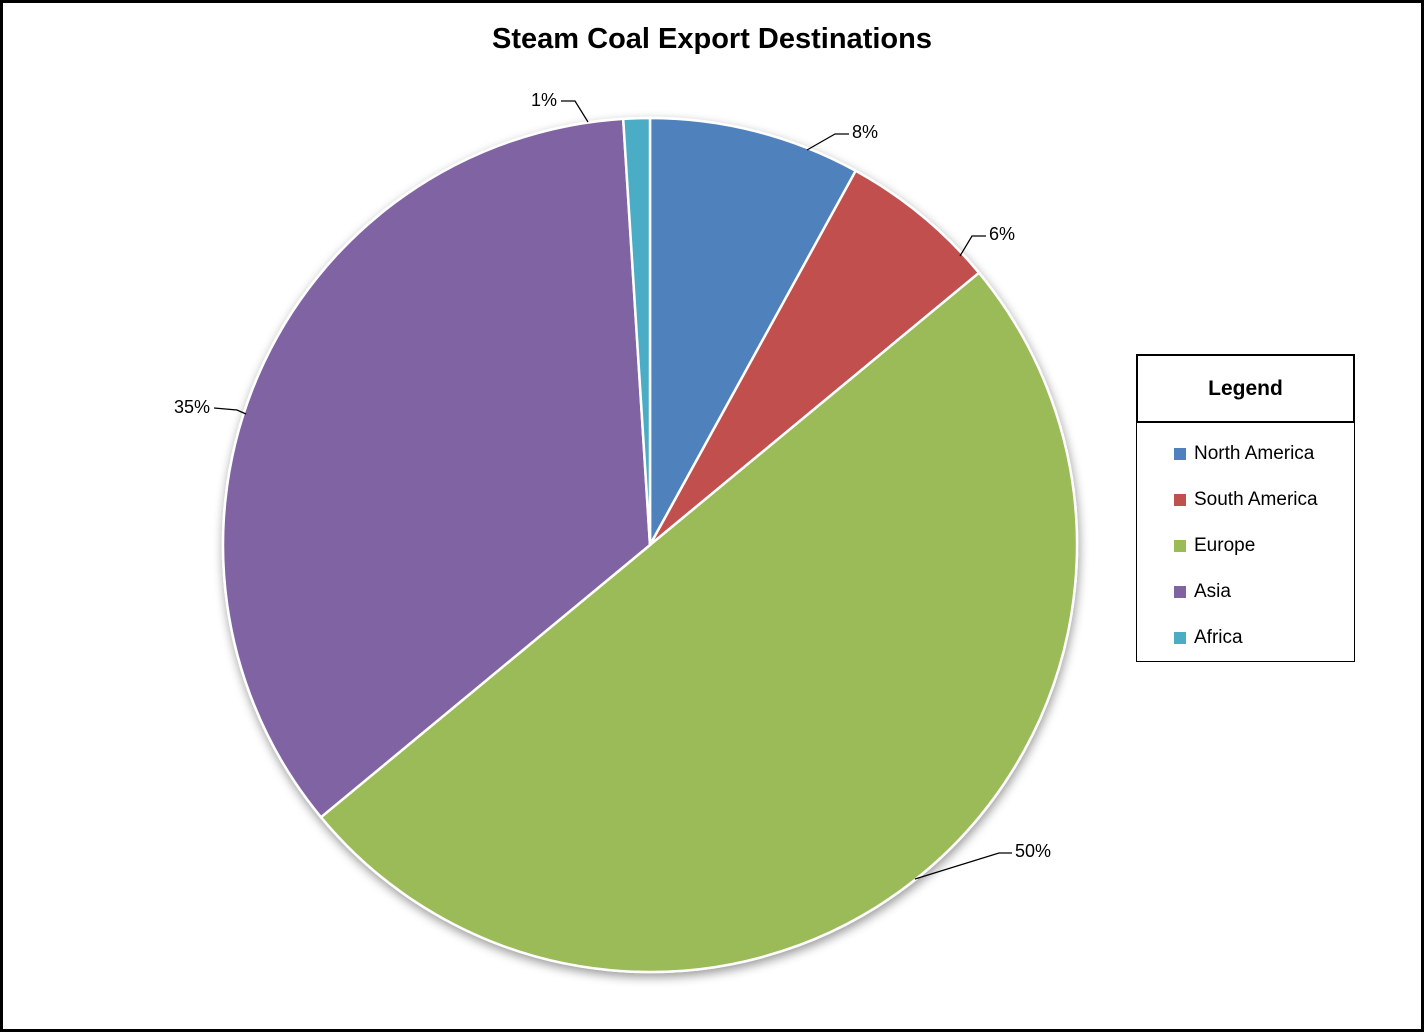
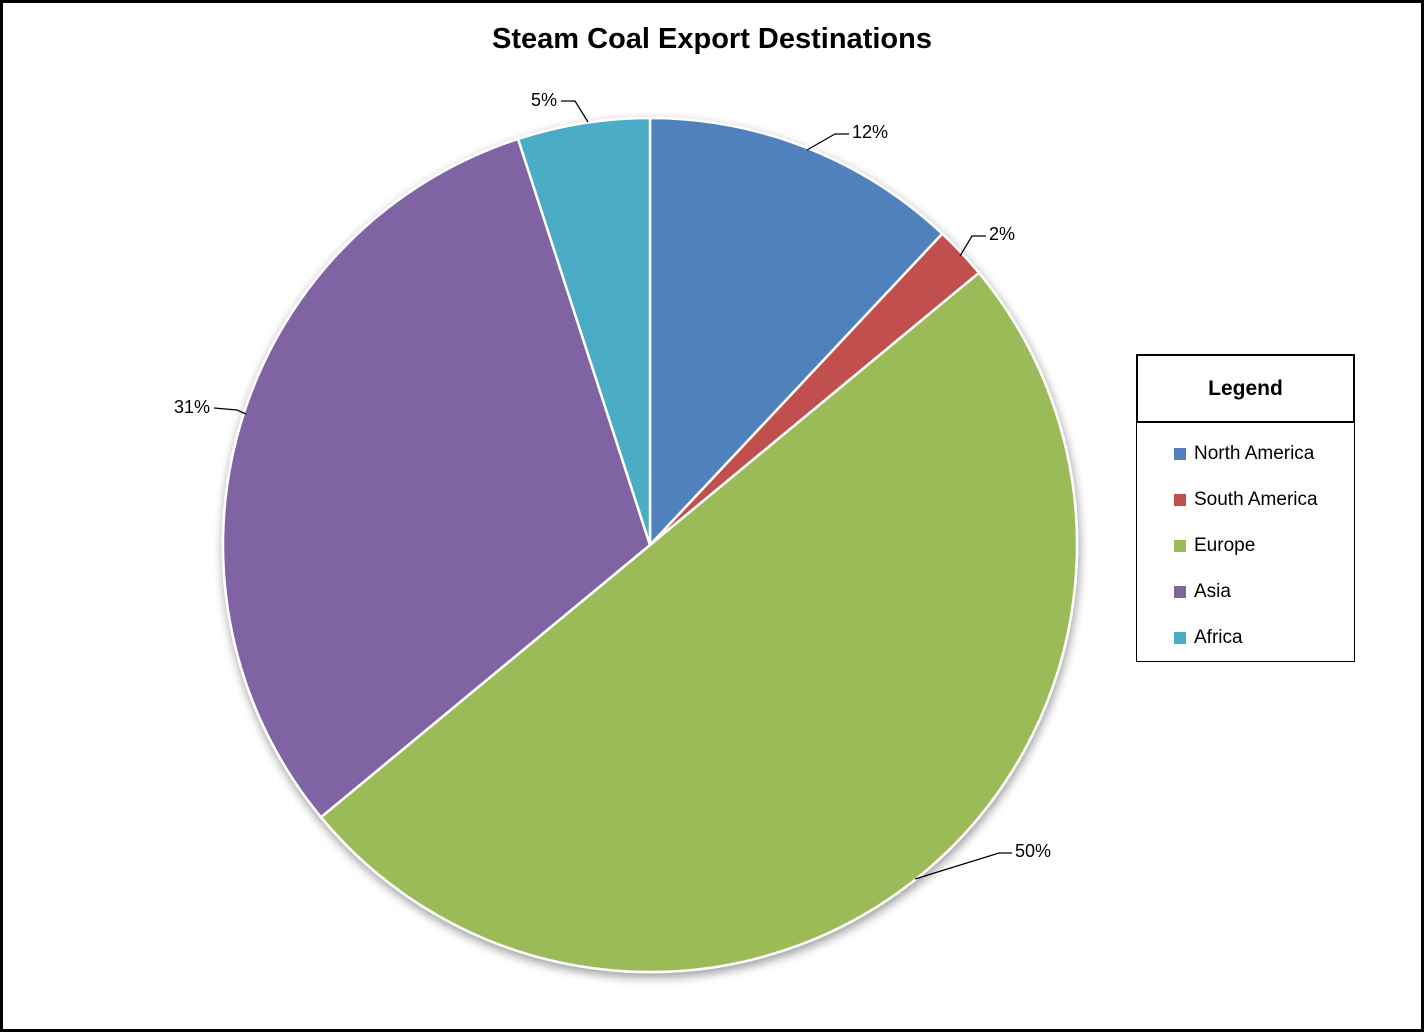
North America: 8% -> 12%
South America: 6% -> 2%
Asia: 35% -> 31%
Africa: 1% -> 5%
